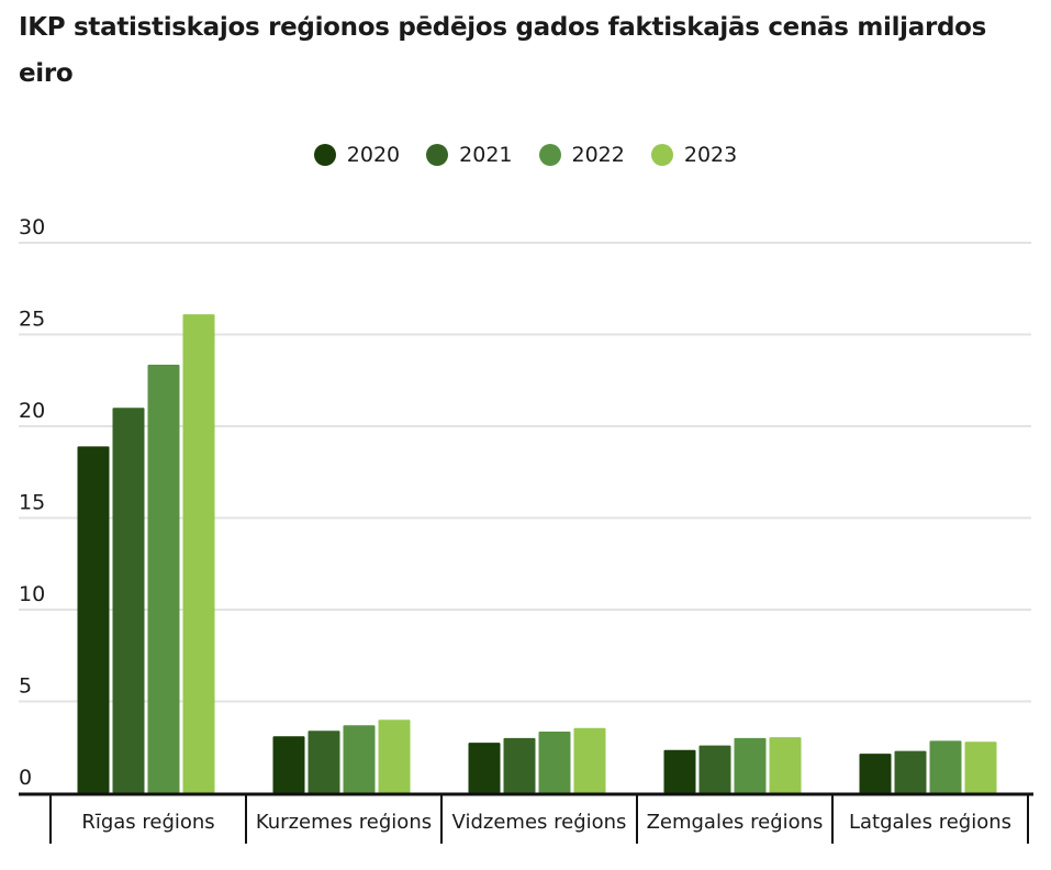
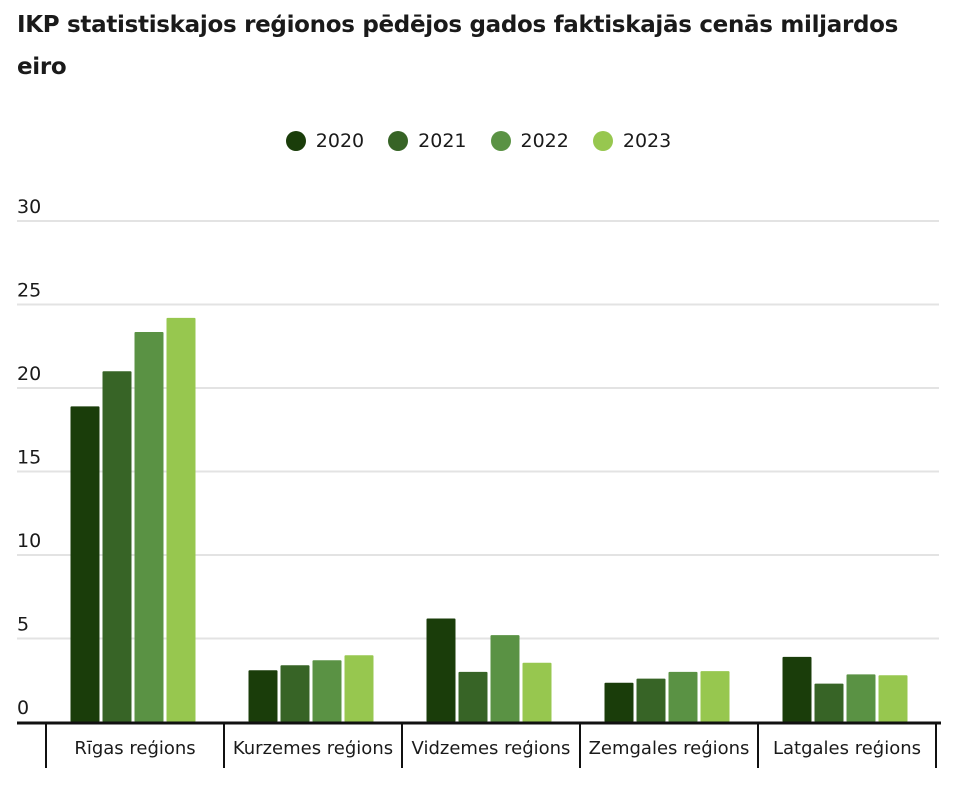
2023/Rīgas reģions: 26.1 -> 24.2
2020/Vidzemes reģions: 2.8 -> 6.2
2022/Vidzemes reģions: 3.4 -> 5.2
2020/Latgales reģions: 2.1 -> 3.9
